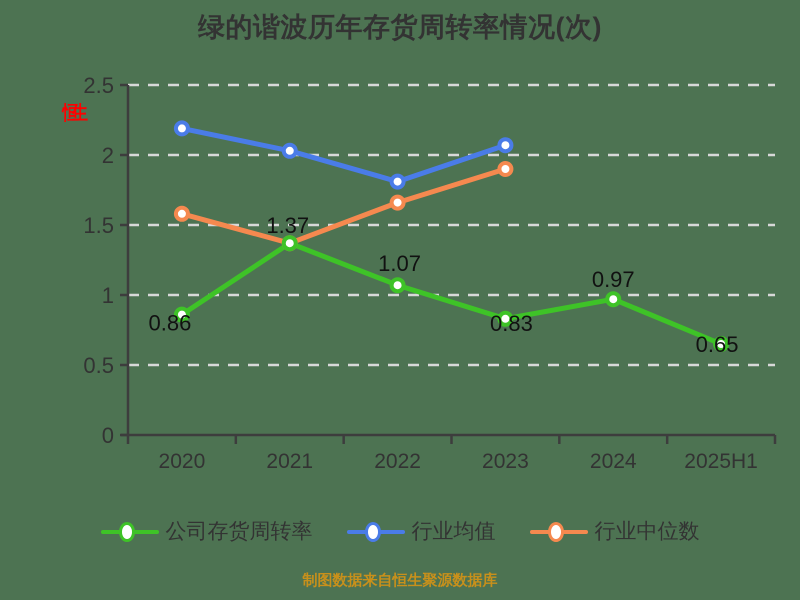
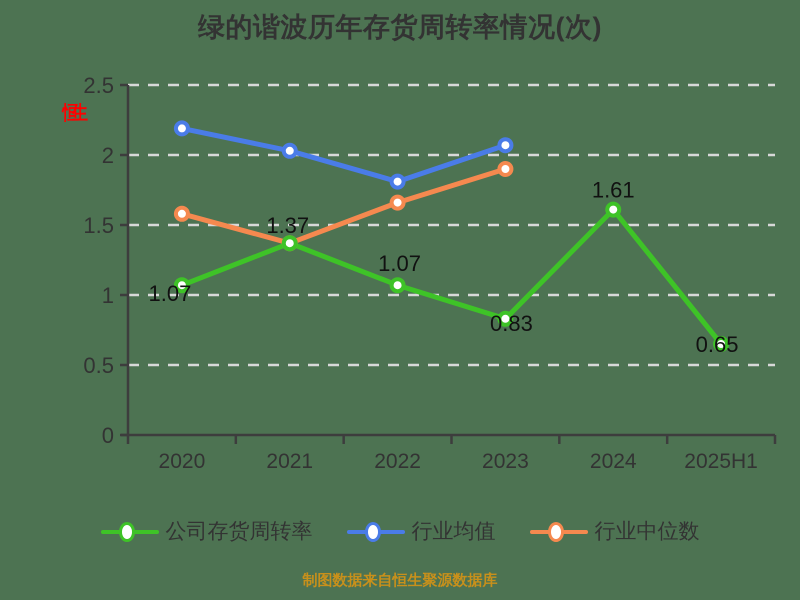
公司存货周转率/2020: 0.86 -> 1.07
公司存货周转率/2024: 0.97 -> 1.61
